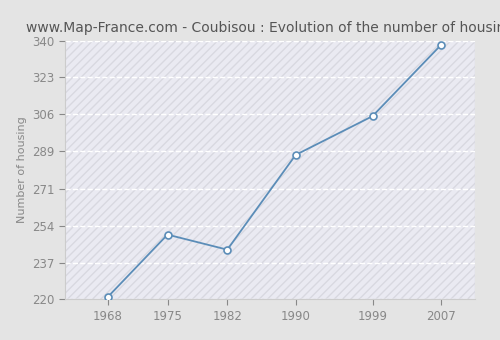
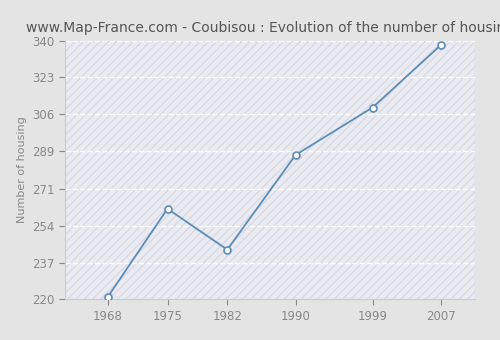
1975: 250 -> 262
1999: 305 -> 309
